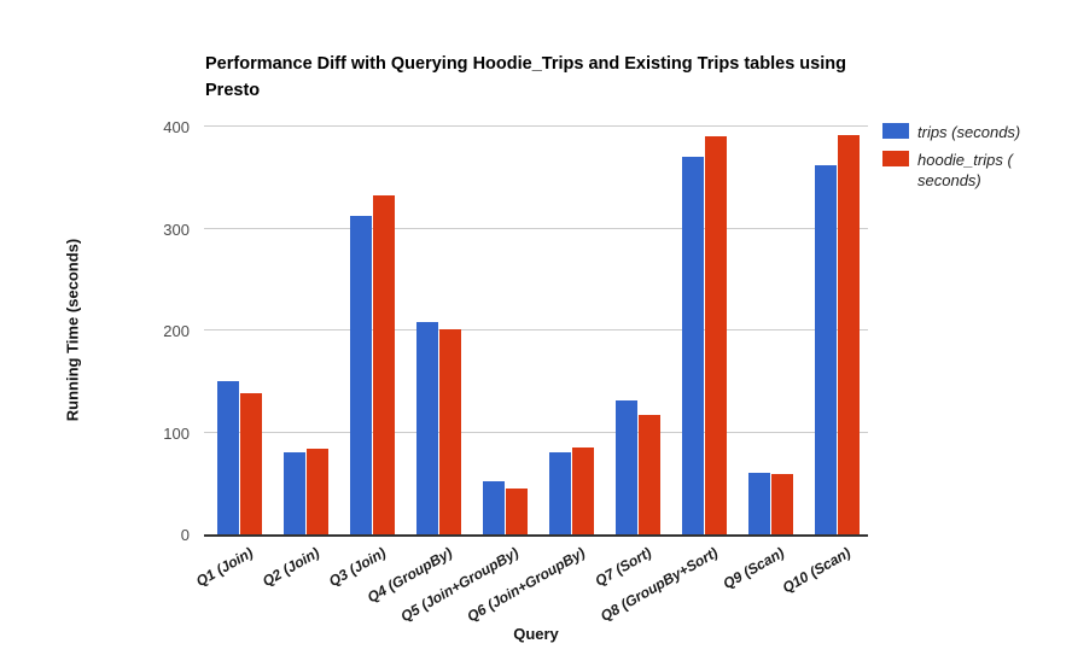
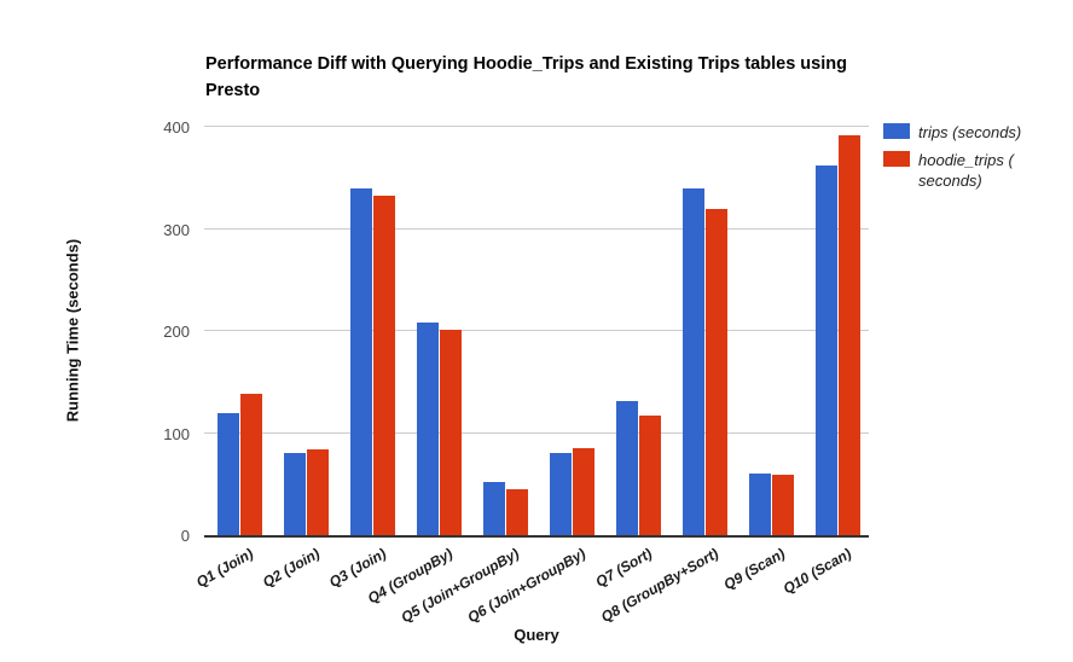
trips (seconds)/Q1 (Join): 150 -> 120
trips (seconds)/Q3 (Join): 310 -> 340
trips (seconds)/Q8 (GroupBy+Sort): 370 -> 340
hoodie_trips ( seconds)/Q8 (GroupBy+Sort): 390 -> 320
